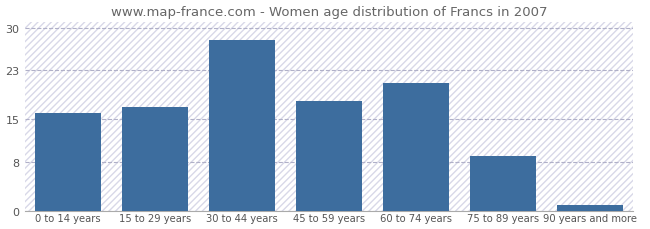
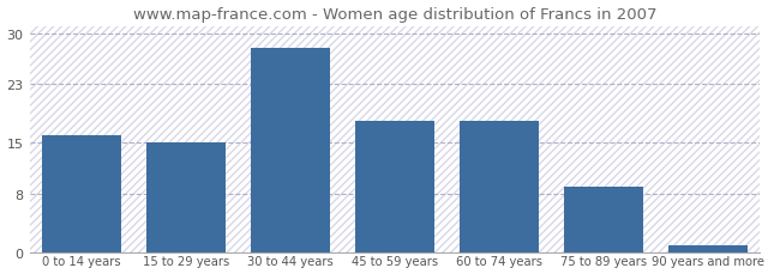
15 to 29 years: 17 -> 15
60 to 74 years: 21 -> 18
